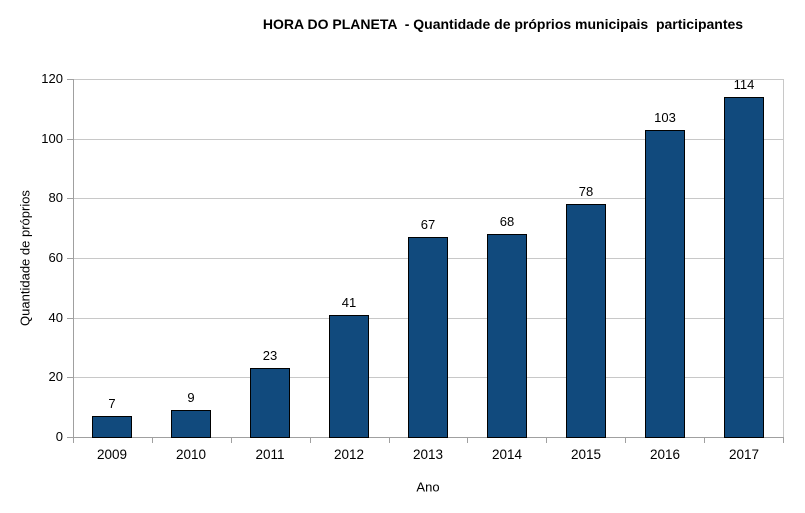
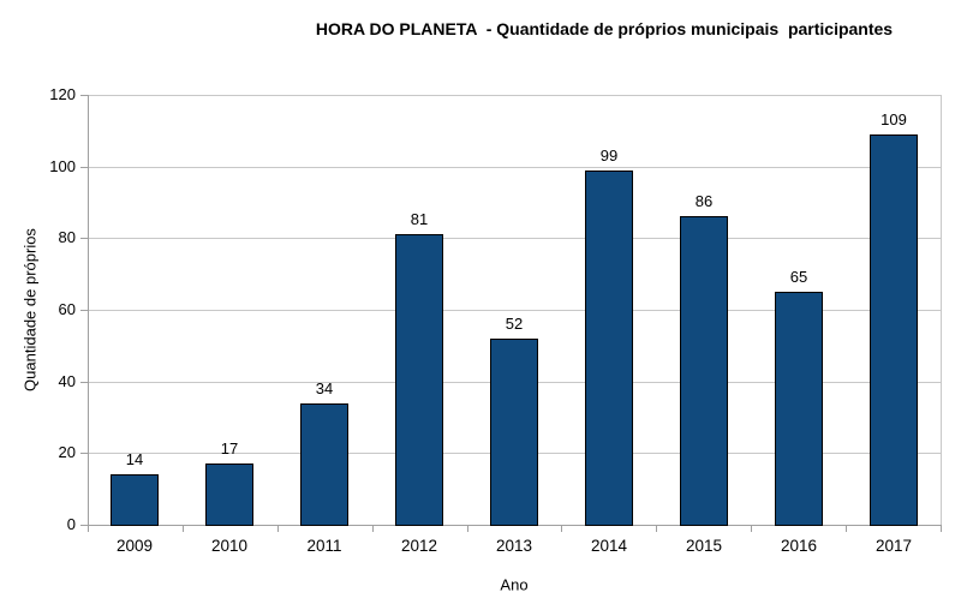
2009: 7 -> 14
2010: 9 -> 17
2011: 23 -> 34
2012: 41 -> 81
2013: 67 -> 52
2014: 68 -> 99
2015: 78 -> 86
2016: 103 -> 65
2017: 114 -> 109
